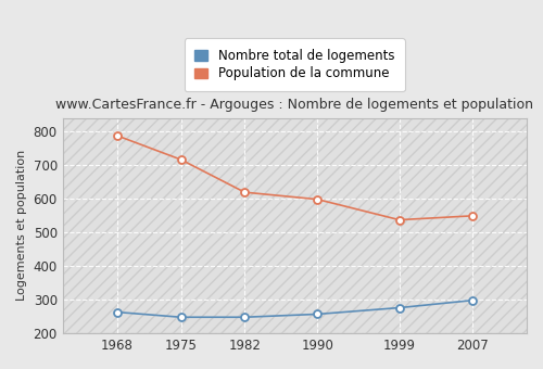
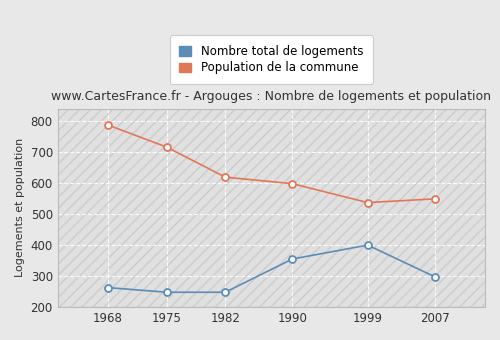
Nombre total de logements/1990: 257 -> 355
Nombre total de logements/1999: 276 -> 400
